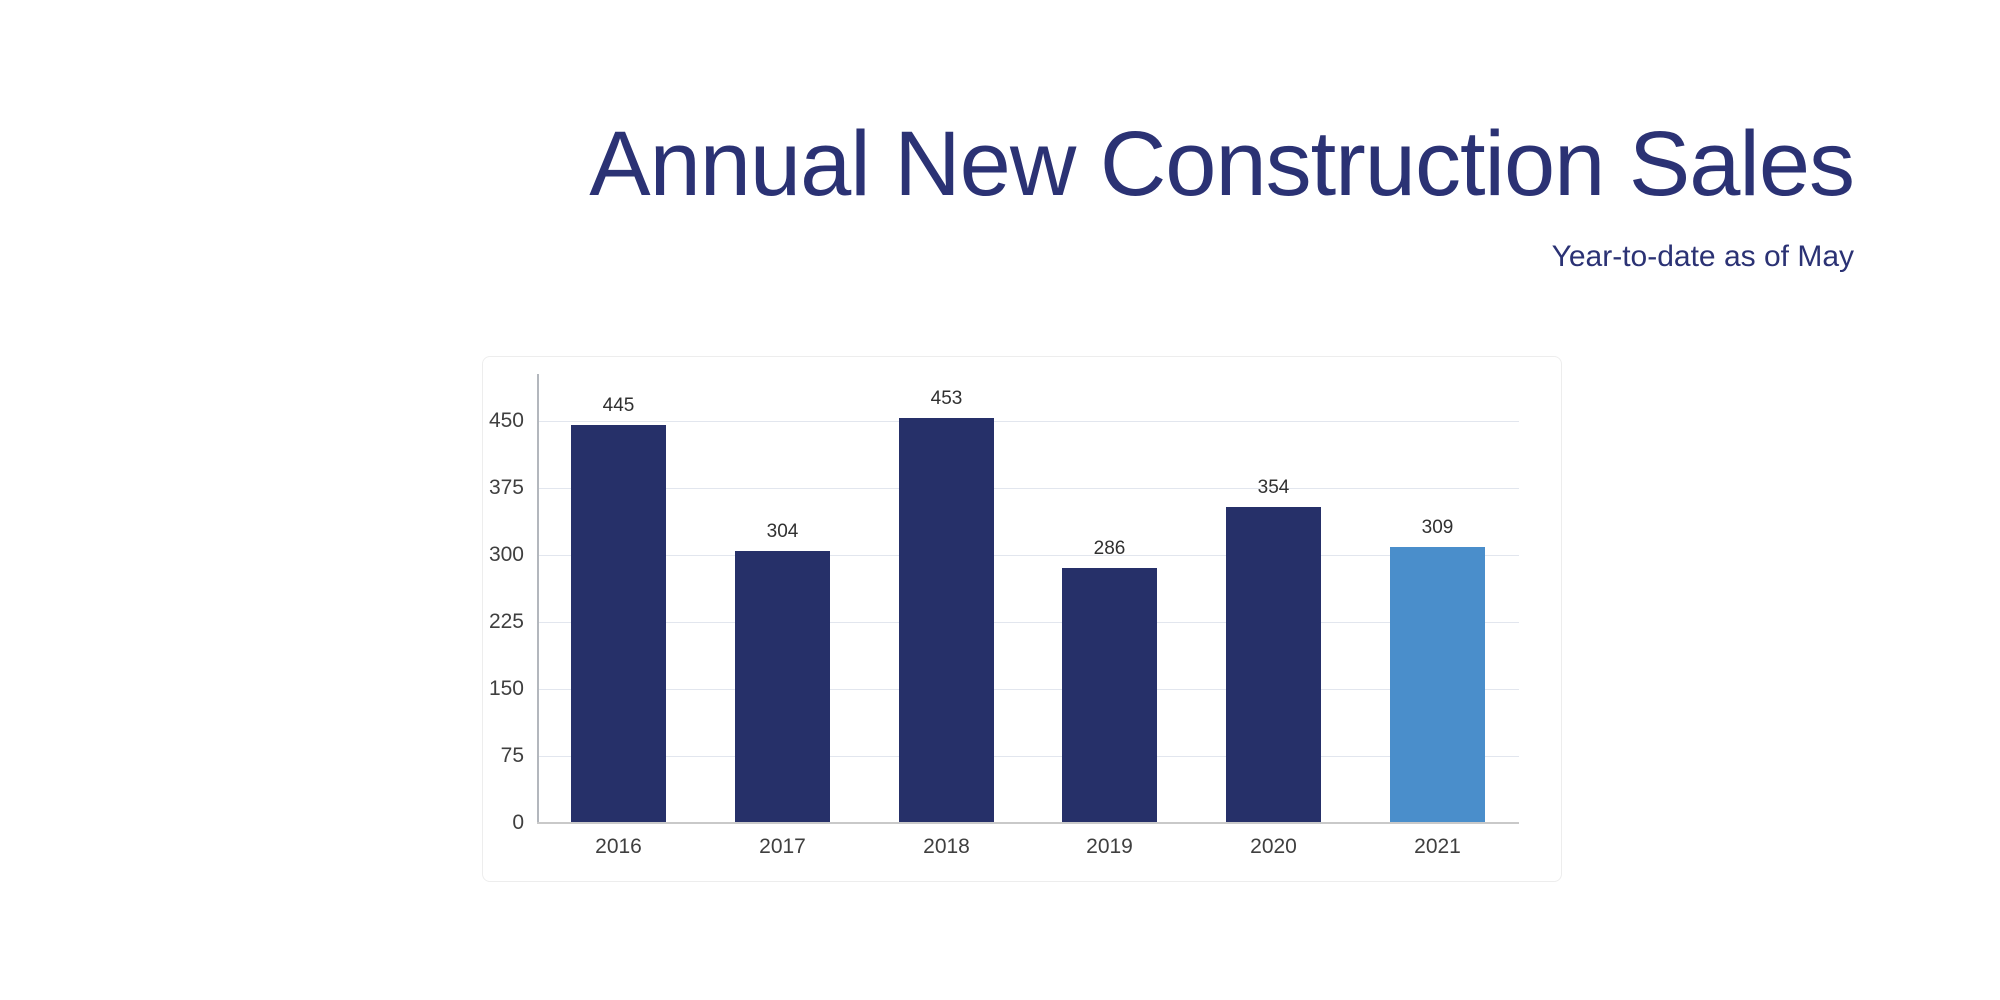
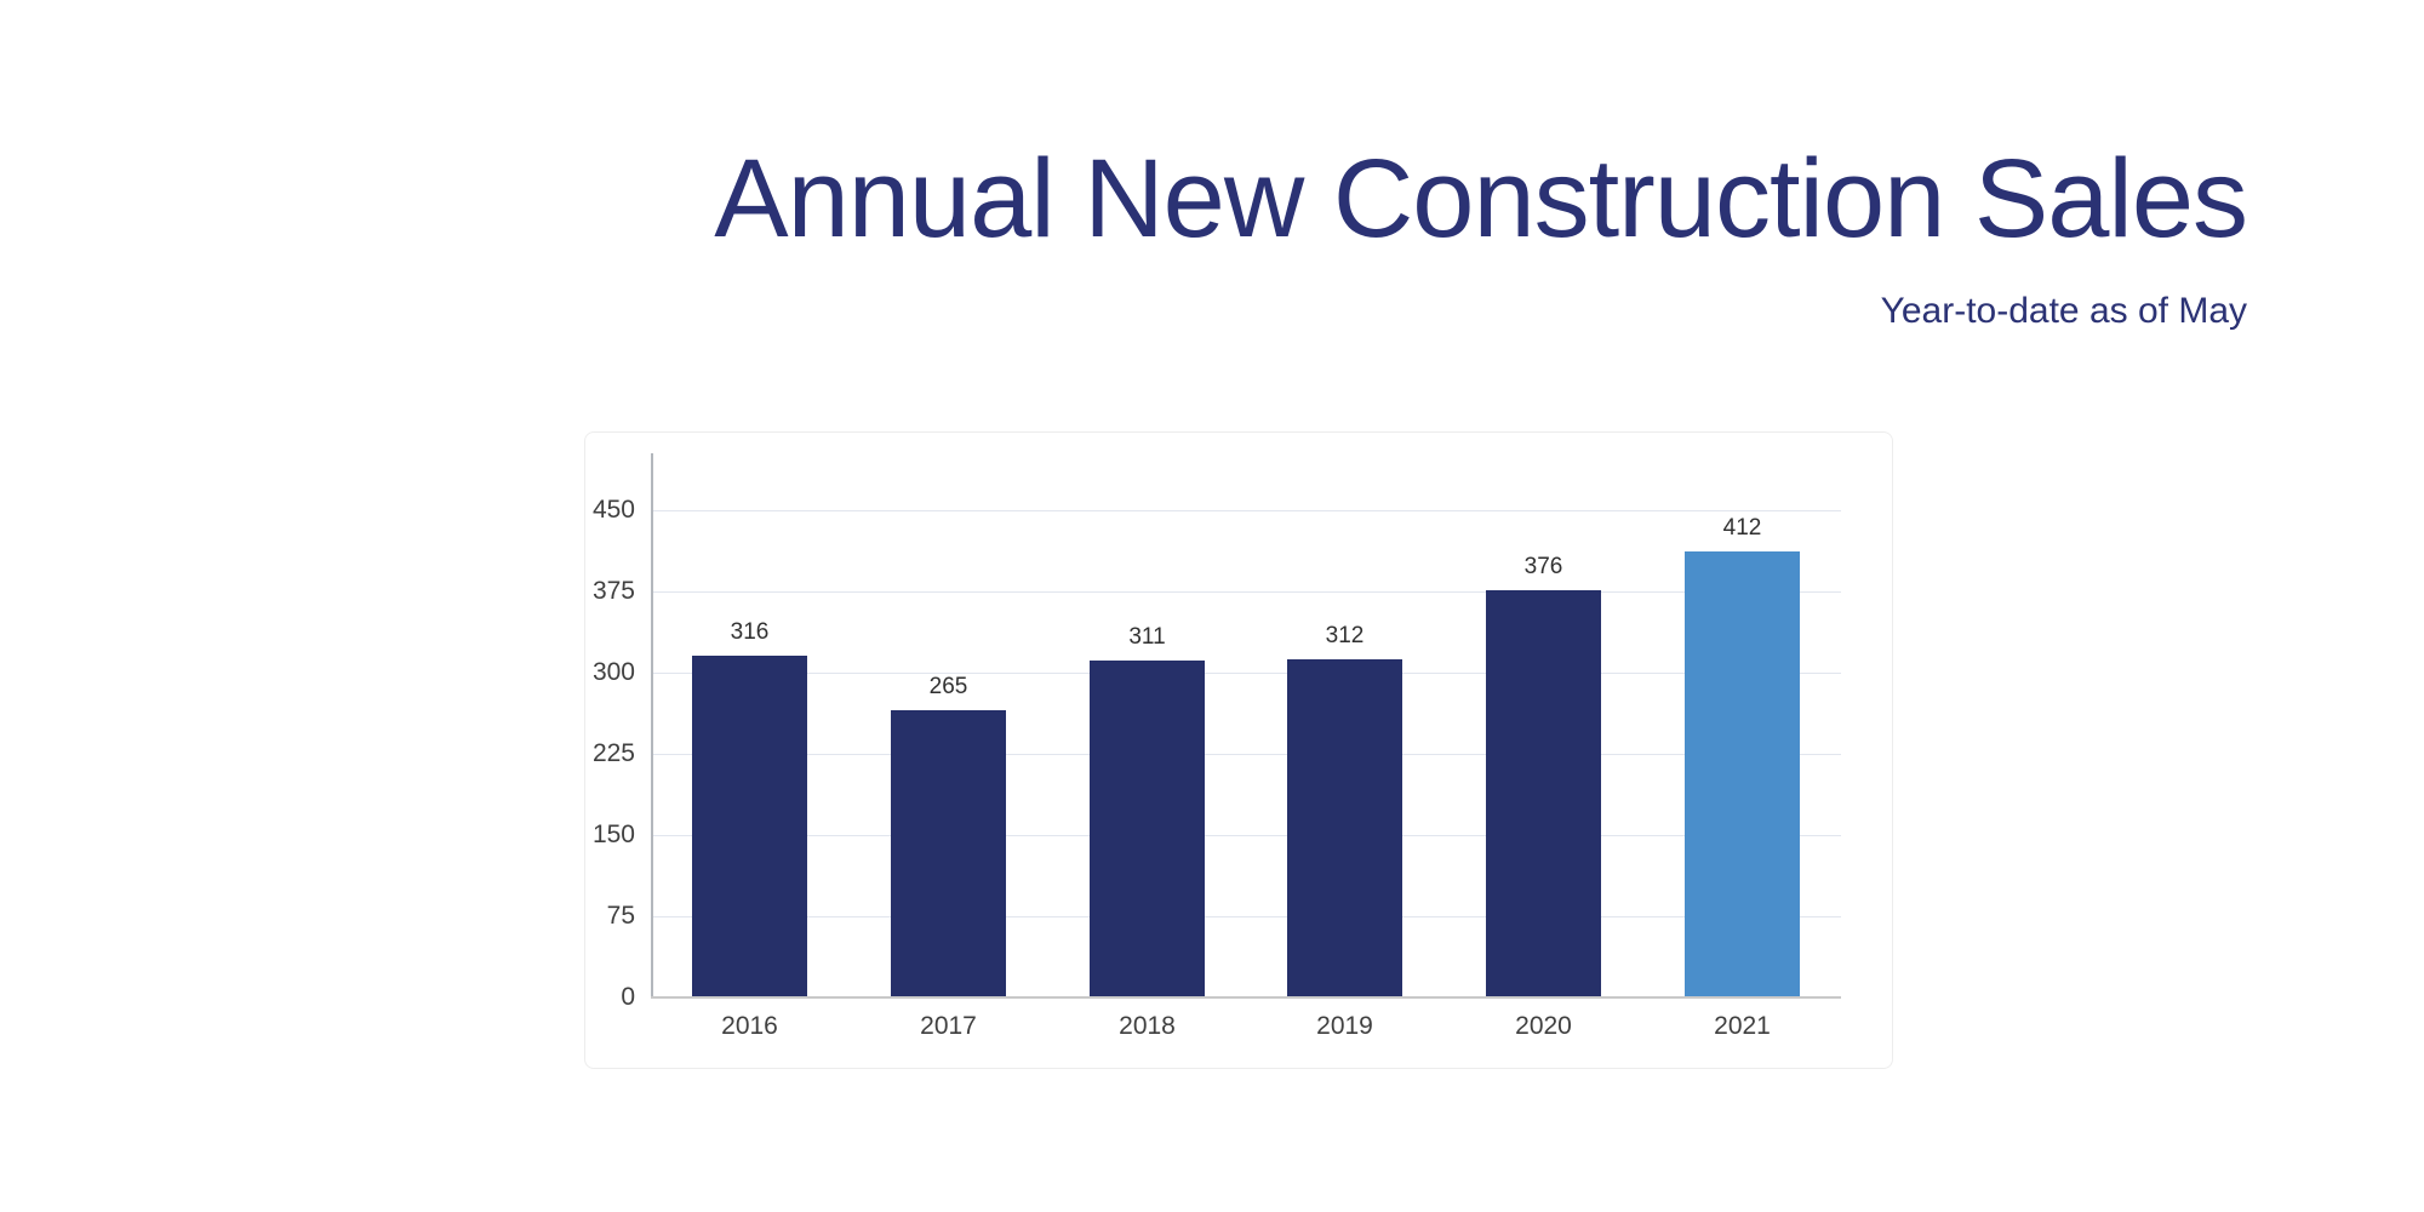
2016: 445 -> 316
2017: 304 -> 265
2018: 453 -> 311
2019: 286 -> 312
2020: 354 -> 376
2021: 309 -> 412
